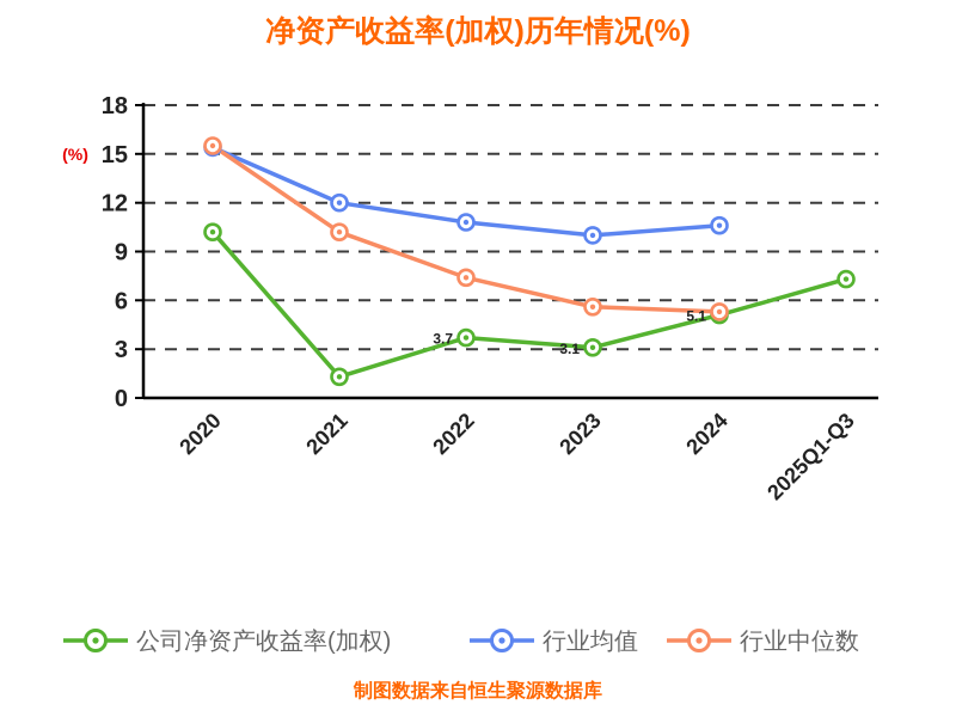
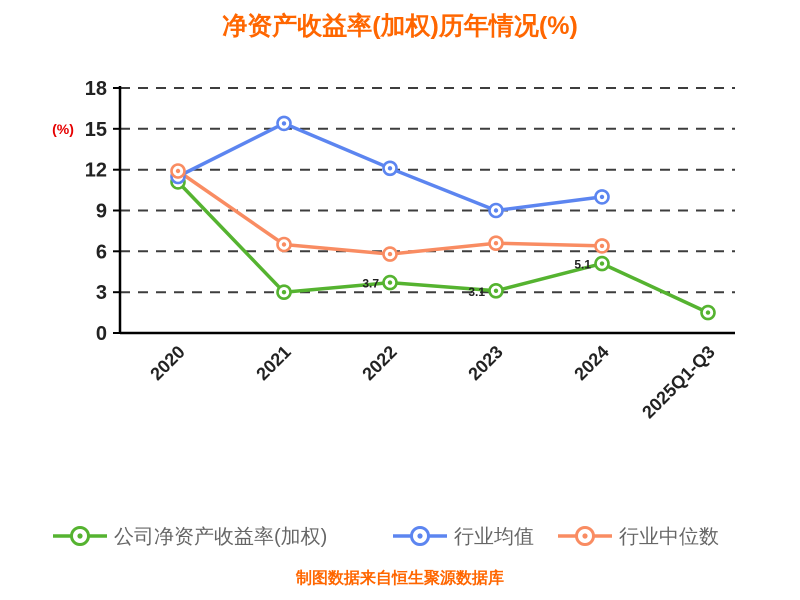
公司净资产收益率(加权)/2020: 10.2 -> 11.1
行业均值/2020: 15.4 -> 11.5
行业中位数/2020: 15.5 -> 11.9
公司净资产收益率(加权)/2021: 1.3 -> 3.0
行业均值/2021: 12.0 -> 15.4
行业中位数/2021: 10.2 -> 6.5
行业均值/2022: 10.8 -> 12.1
行业中位数/2022: 7.4 -> 5.8
行业均值/2023: 10.0 -> 9.0
行业中位数/2023: 5.6 -> 6.6
行业均值/2024: 10.6 -> 10.0
行业中位数/2024: 5.3 -> 6.4
公司净资产收益率(加权)/2025Q1-Q3: 7.3 -> 1.5
